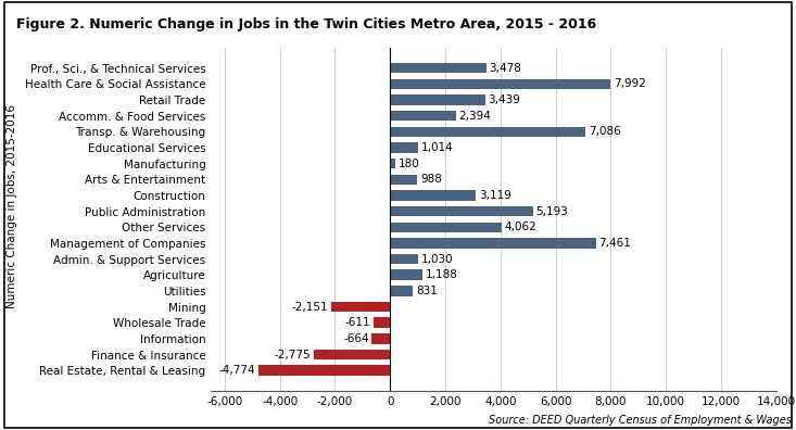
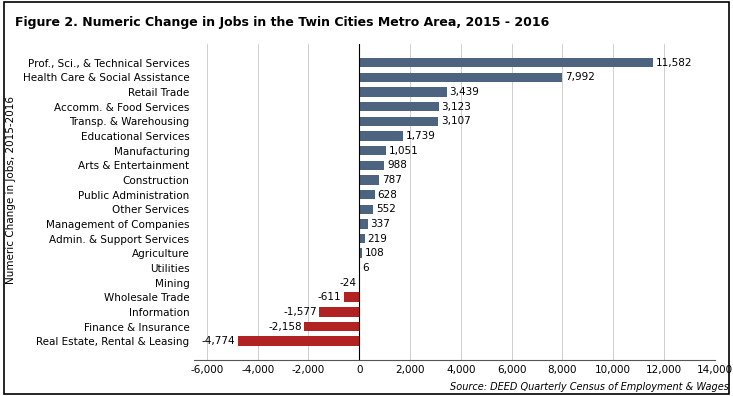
Prof., Sci., & Technical Services: 3,478 -> 11,582
Accomm. & Food Services: 2,394 -> 3,123
Transp. & Warehousing: 7,086 -> 3,107
Educational Services: 1,014 -> 1,739
Manufacturing: 180 -> 1,051
Construction: 3,119 -> 787
Public Administration: 5,193 -> 628
Other Services: 4,062 -> 552
Management of Companies: 7,461 -> 337
Admin. & Support Services: 1,030 -> 219
Agriculture: 1,188 -> 108
Utilities: 831 -> 6
Mining: -2,151 -> -24
Information: -664 -> -1,577
Finance & Insurance: -2,775 -> -2,158
